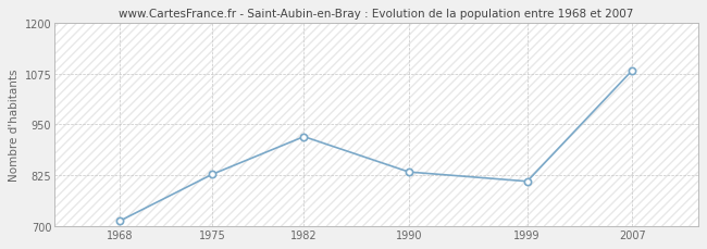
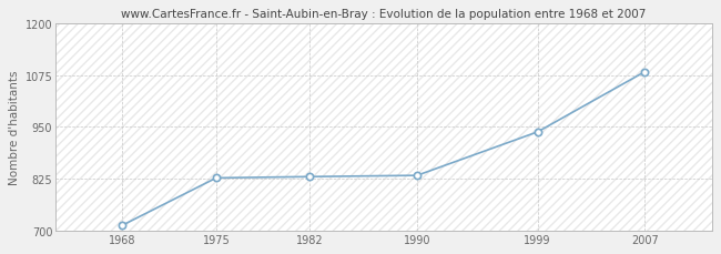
1982: 920 -> 830
1999: 810 -> 938
